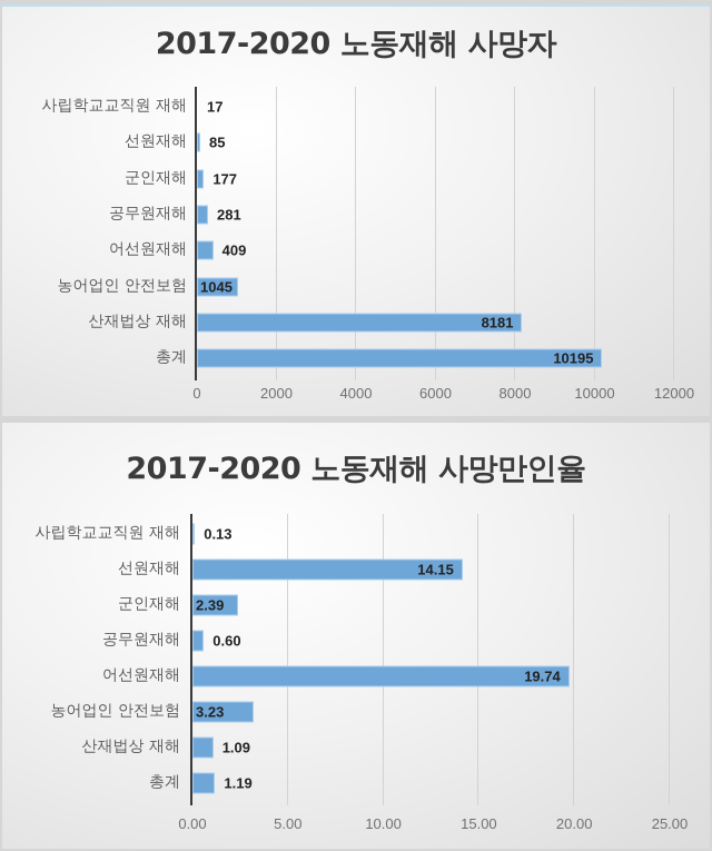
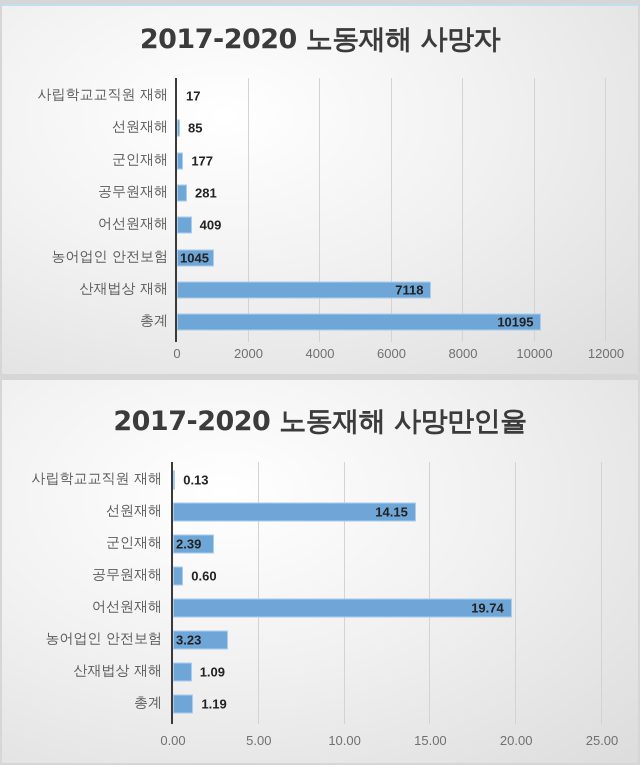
2017-2020 노동재해 사망자/산재법상 재해: 8181 -> 7118
